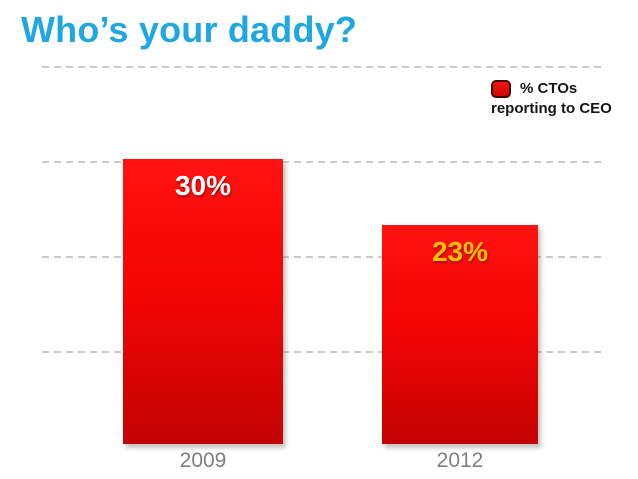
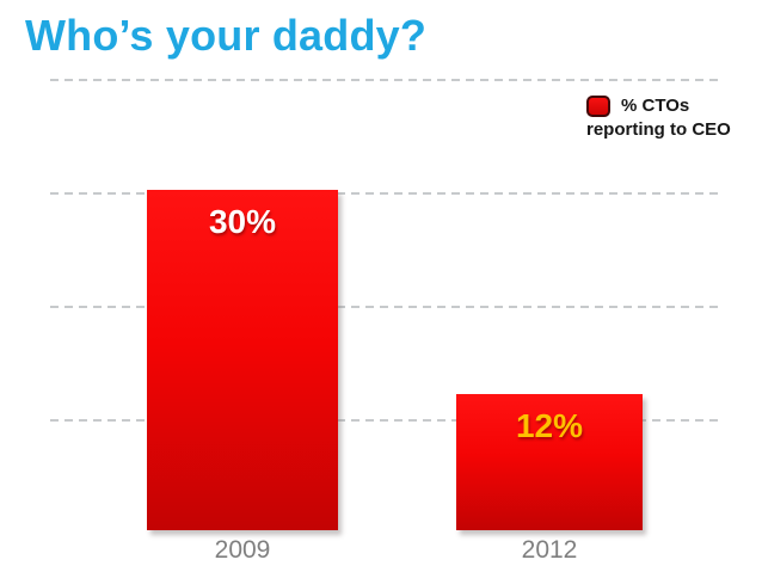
2012: 23% -> 12%
